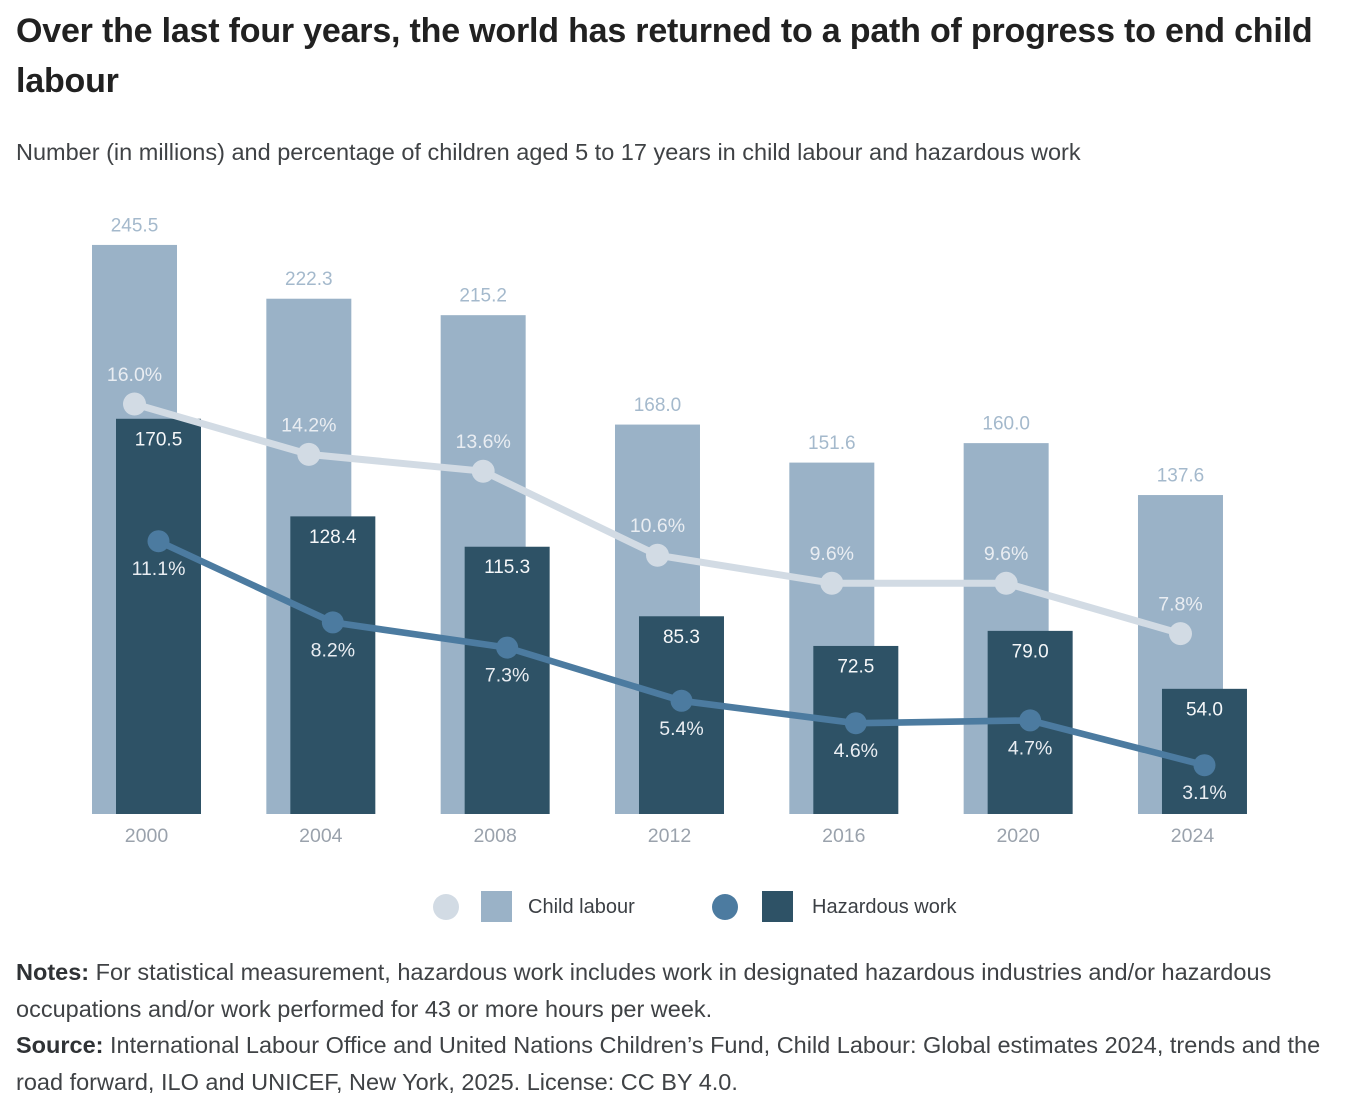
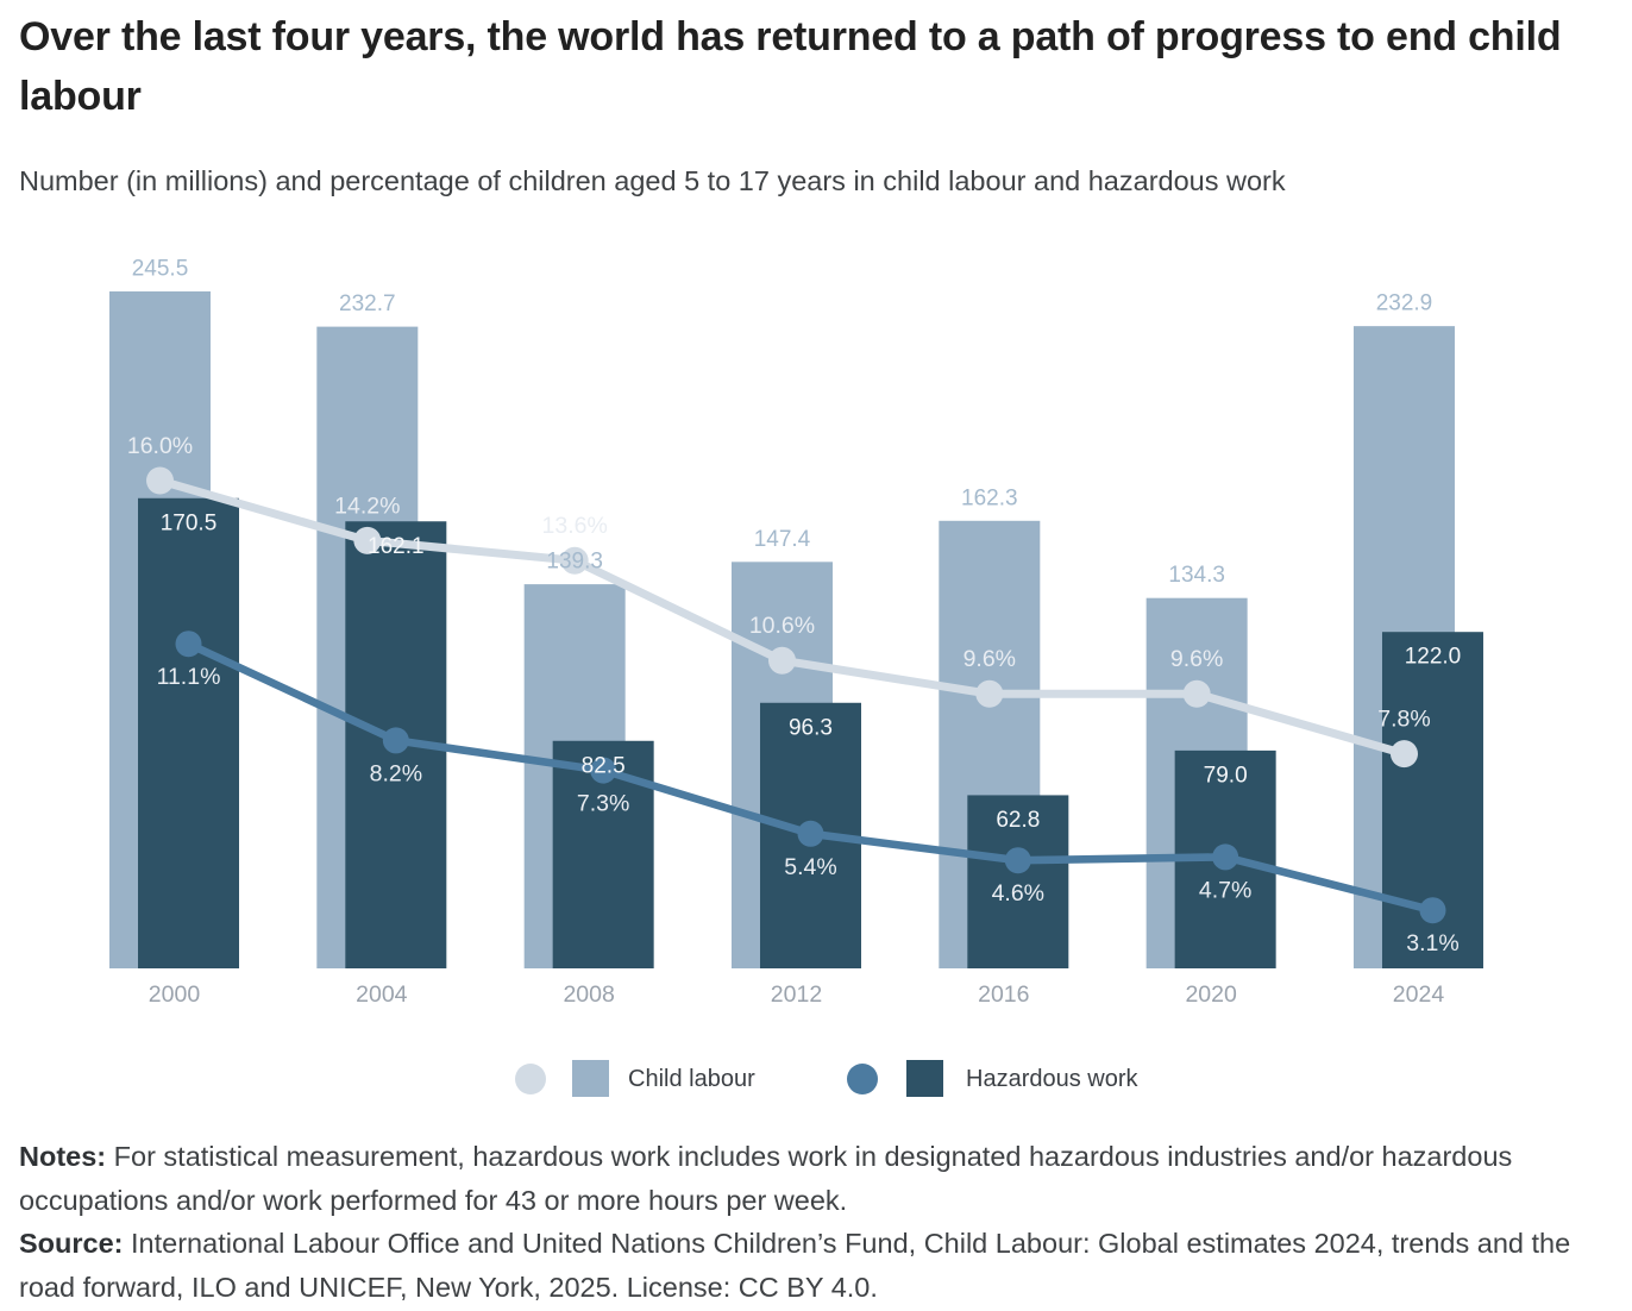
Child labour/2004: 222.3 -> 232.7
Hazardous work/2004: 128.4 -> 162.1
Child labour/2008: 215.2 -> 139.3
Hazardous work/2008: 115.3 -> 82.5
Child labour/2012: 168.0 -> 147.4
Hazardous work/2012: 85.3 -> 96.3
Child labour/2016: 151.6 -> 162.3
Hazardous work/2016: 72.5 -> 62.8
Child labour/2020: 160.0 -> 134.3
Child labour/2024: 137.6 -> 232.9
Hazardous work/2024: 54.0 -> 122.0
